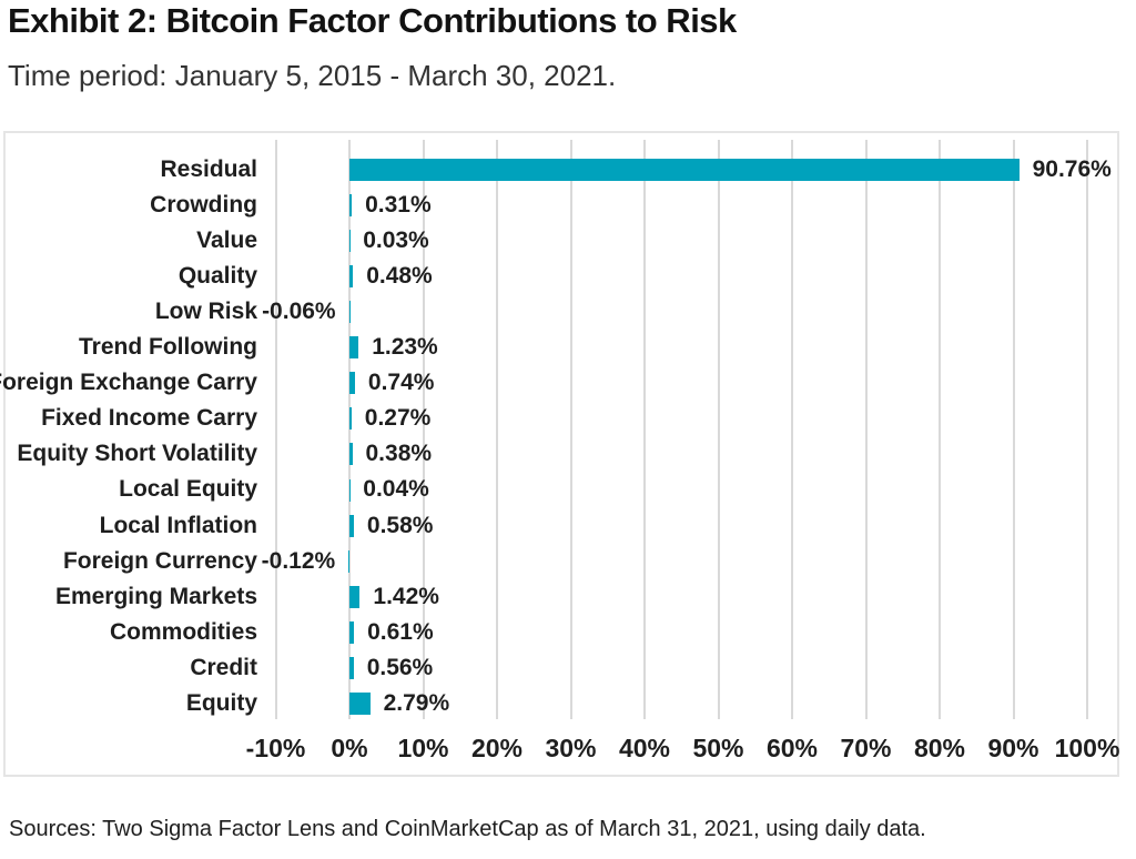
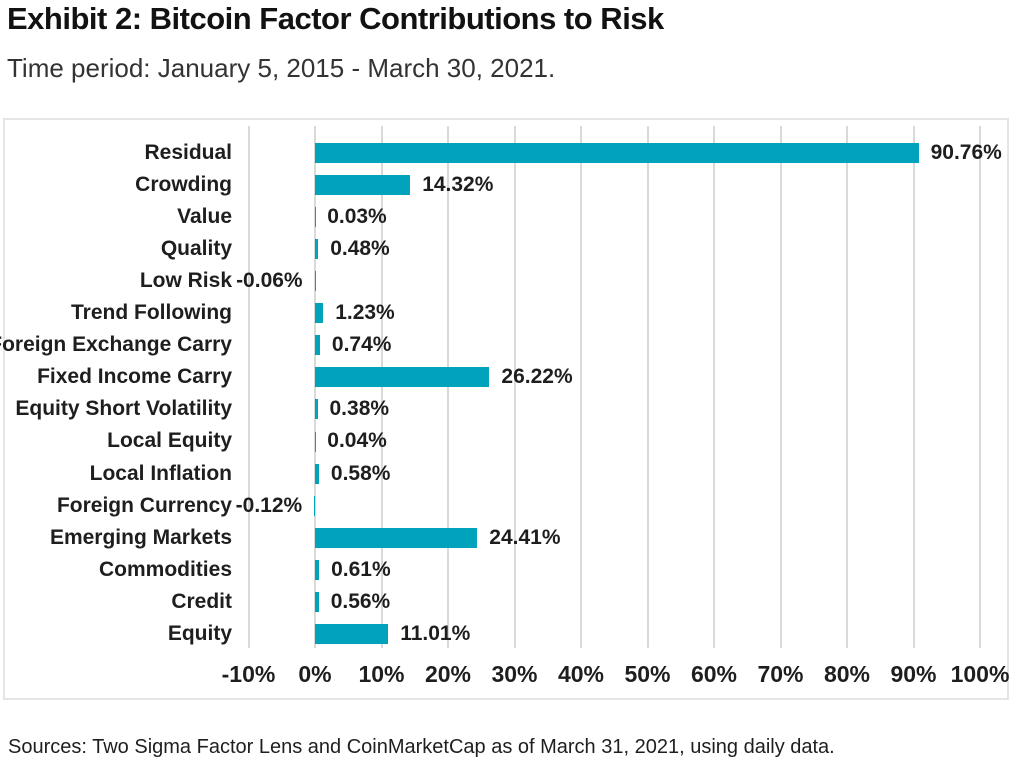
Crowding: 0.31% -> 14.32%
Fixed Income Carry: 0.27% -> 26.22%
Emerging Markets: 1.42% -> 24.41%
Equity: 2.79% -> 11.01%
